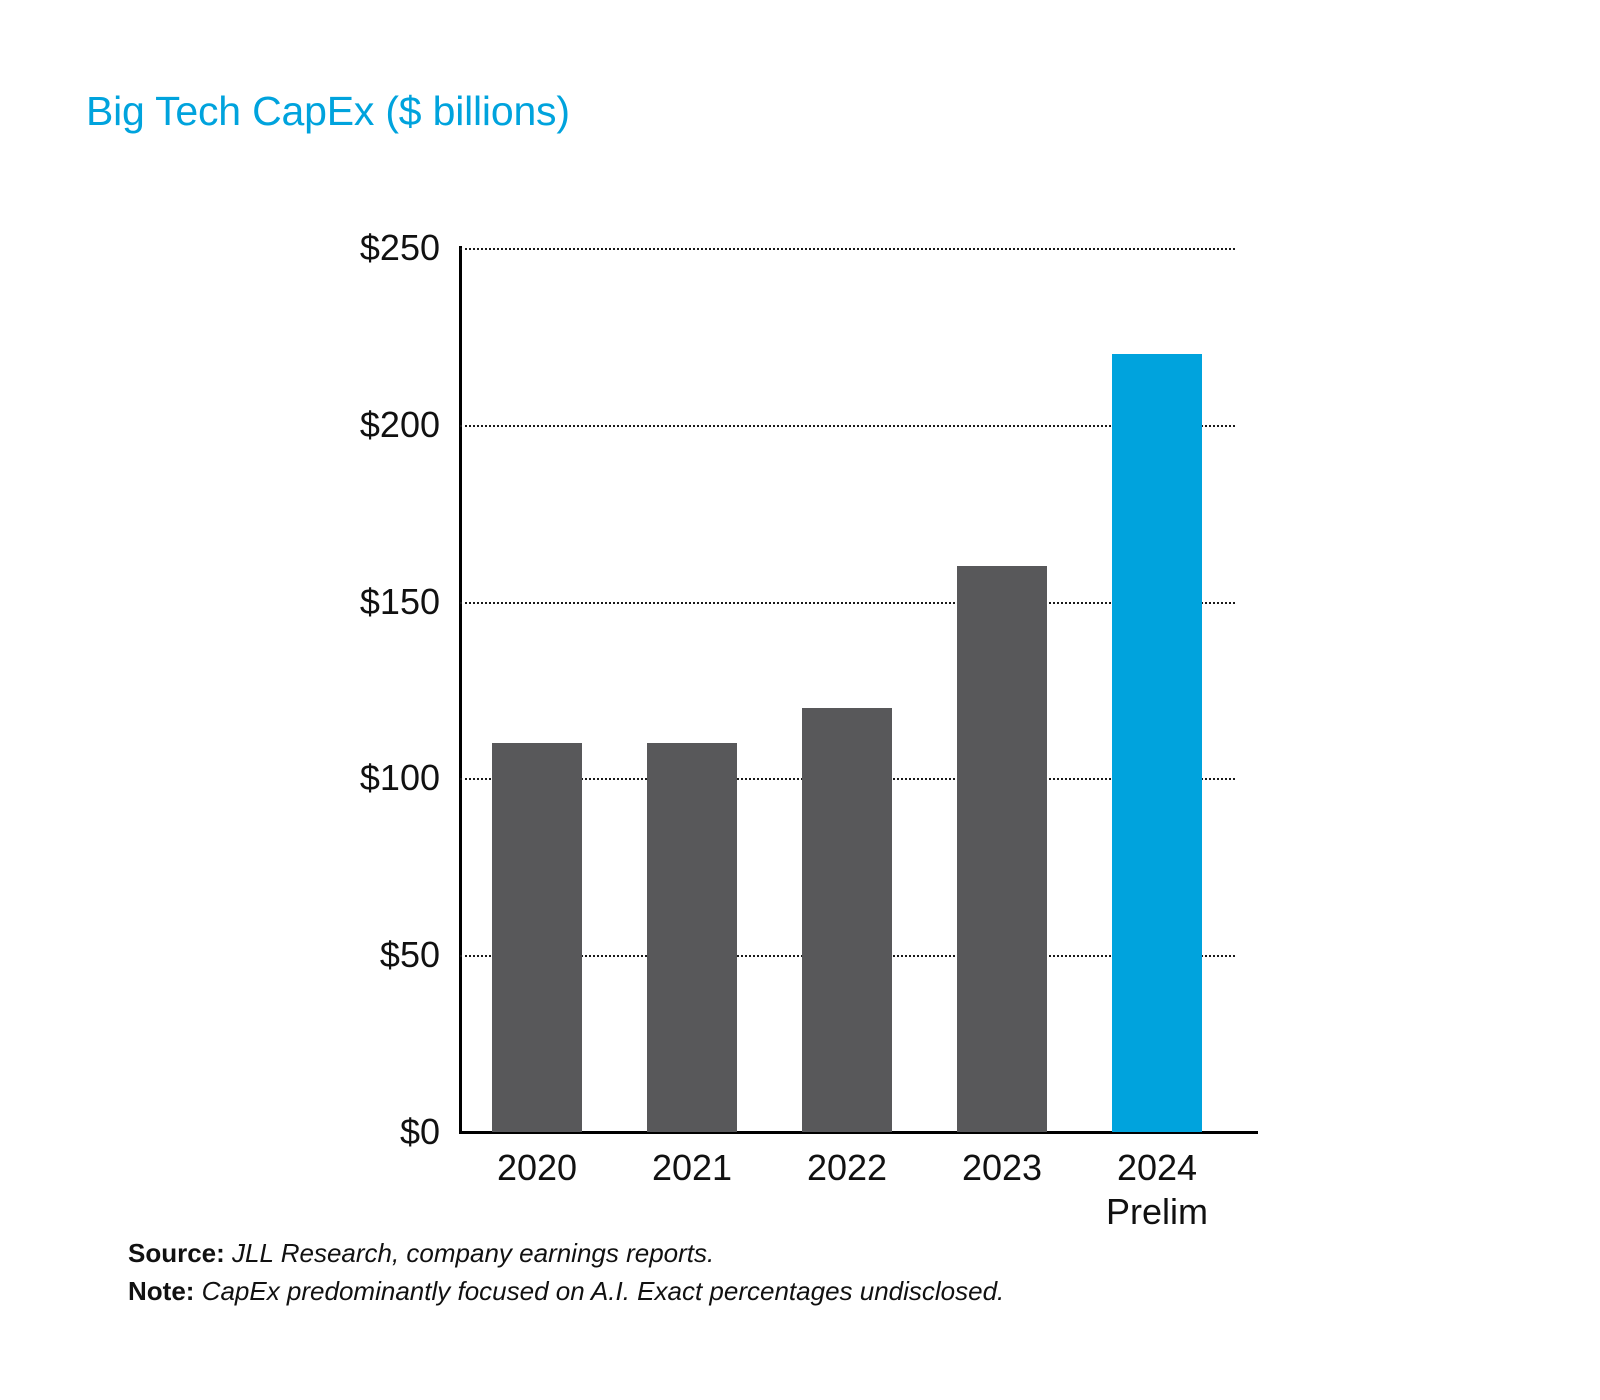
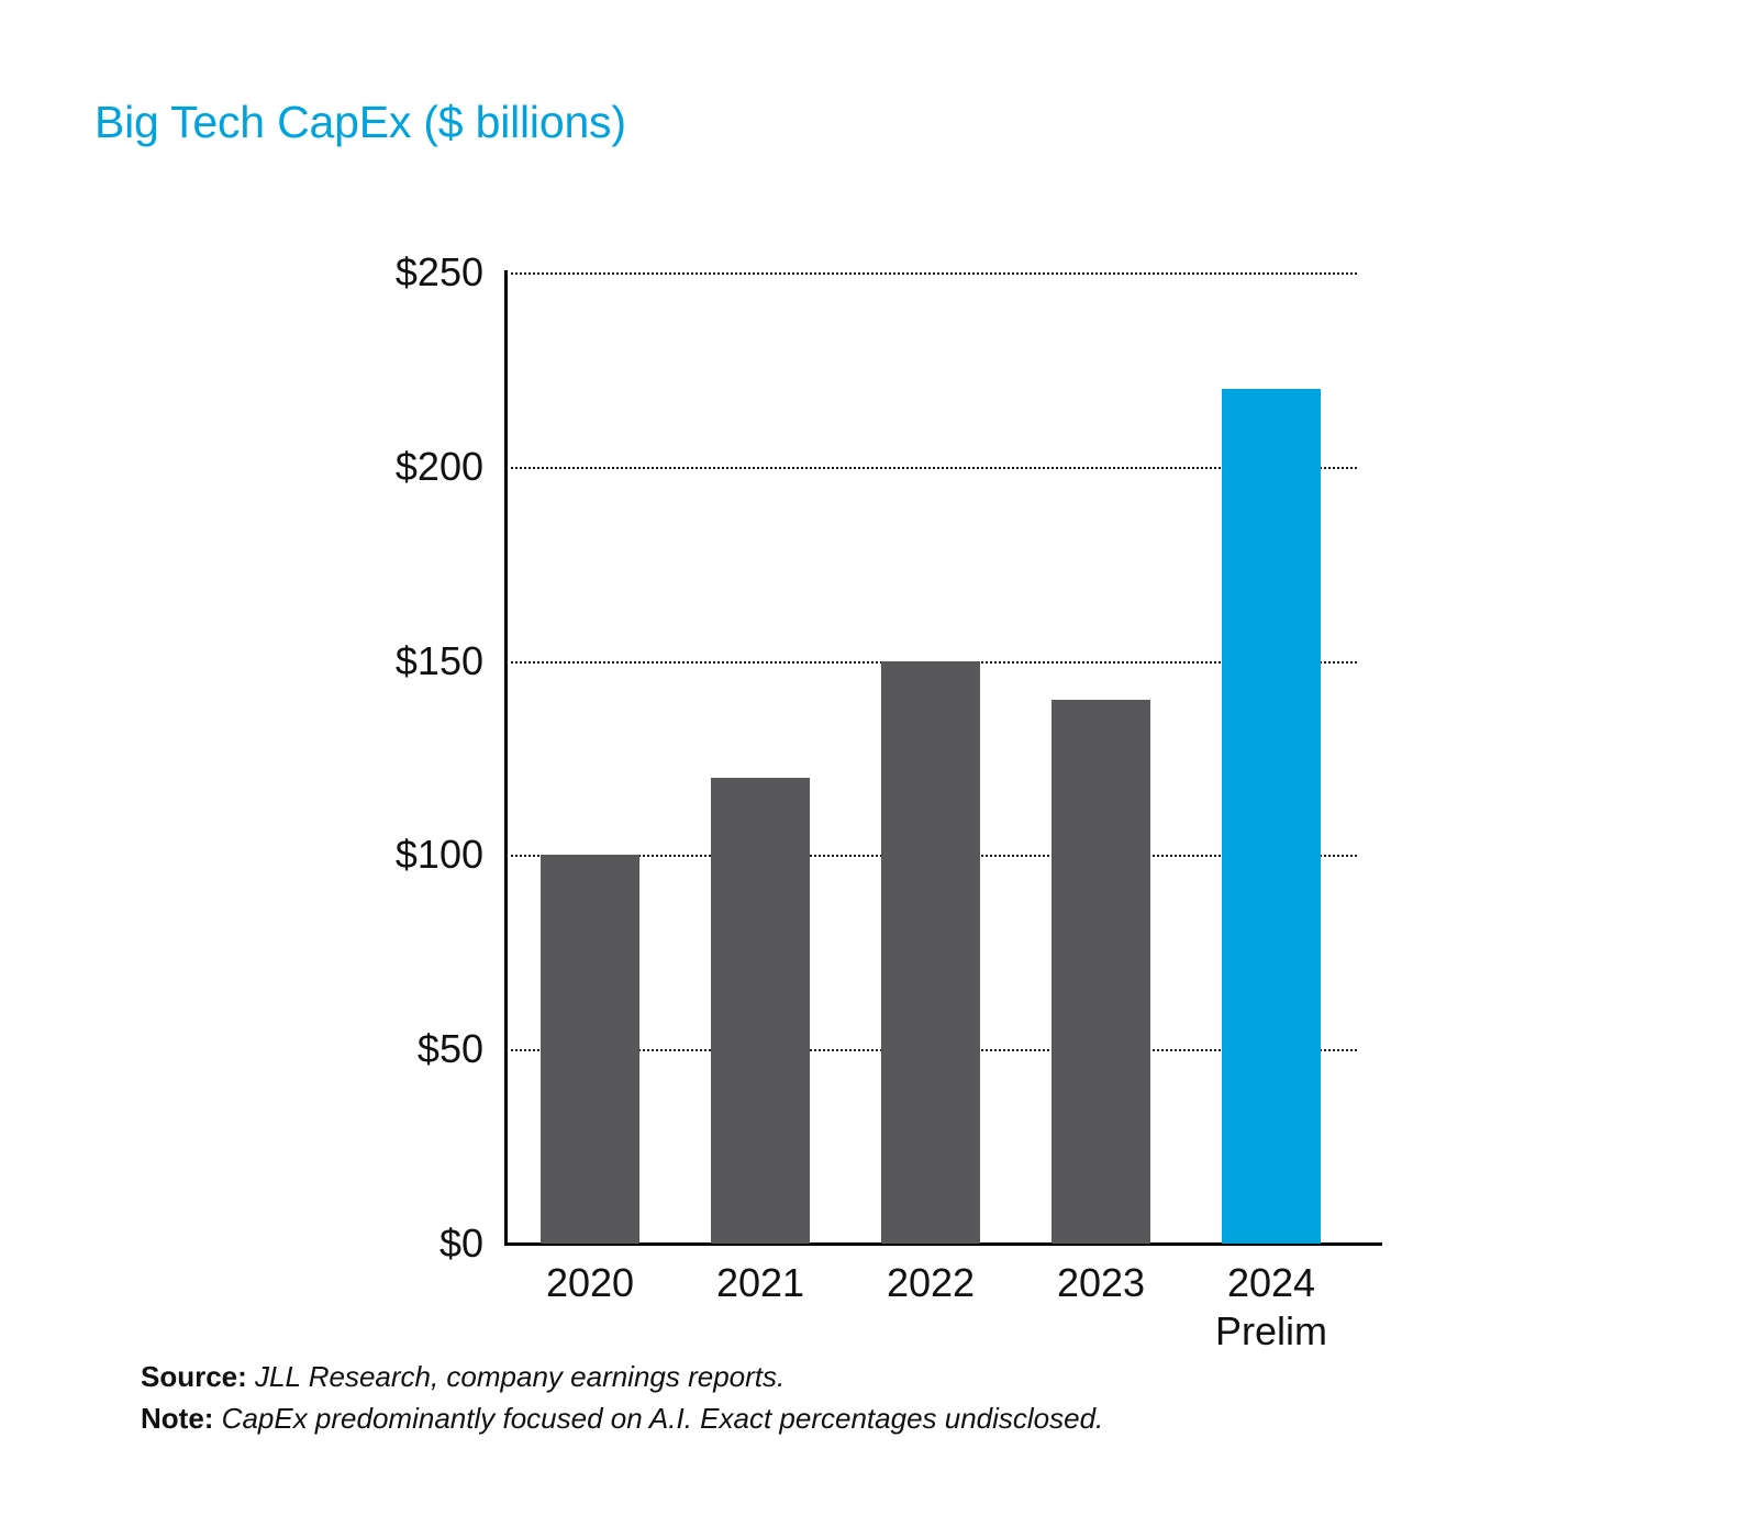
2020: $110 -> $100
2021: $110 -> $120
2022: $120 -> $150
2023: $160 -> $140
